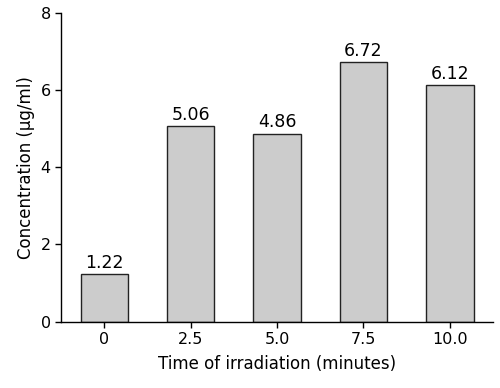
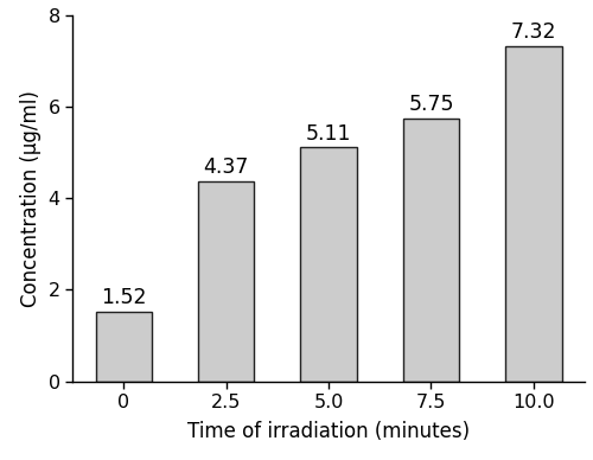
0: 1.22 -> 1.52
2.5: 5.06 -> 4.37
5.0: 4.86 -> 5.11
7.5: 6.72 -> 5.75
10.0: 6.12 -> 7.32
